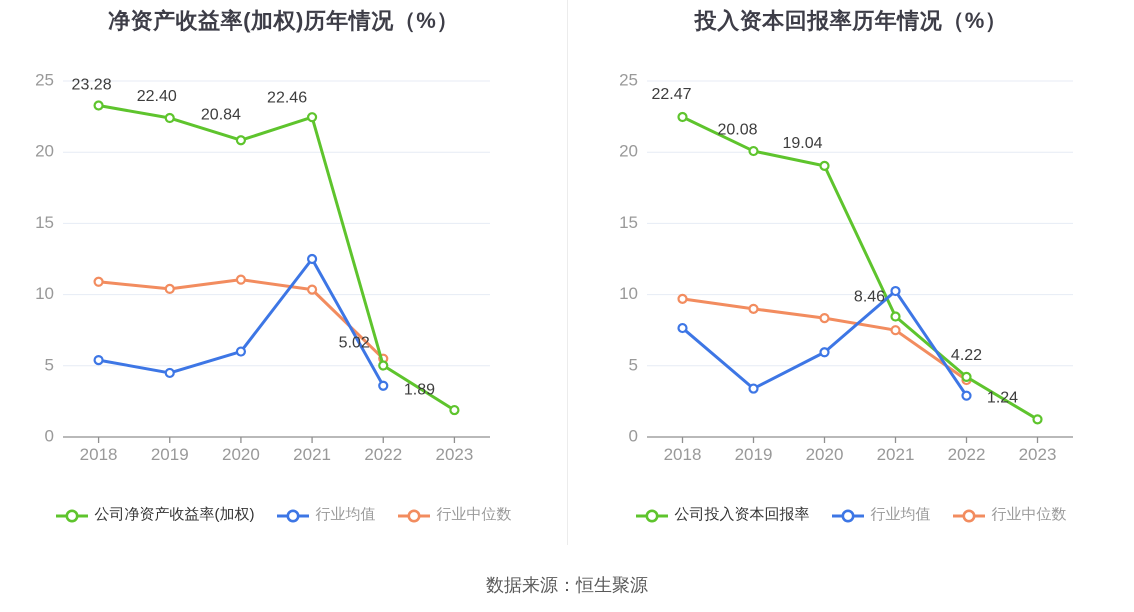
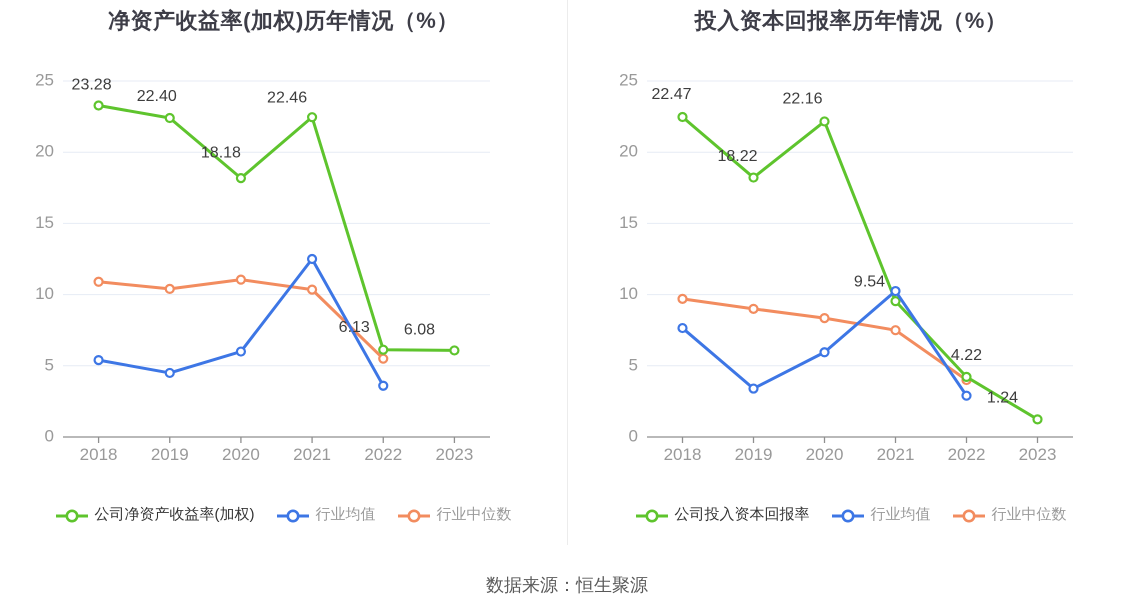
净资产收益率(加权)历年情况（%）/公司净资产收益率(加权)/2020: 20.84 -> 18.18
净资产收益率(加权)历年情况（%）/公司净资产收益率(加权)/2022: 5.02 -> 6.13
净资产收益率(加权)历年情况（%）/公司净资产收益率(加权)/2023: 1.89 -> 6.08
投入资本回报率历年情况（%）/公司投入资本回报率/2019: 20.08 -> 18.22
投入资本回报率历年情况（%）/公司投入资本回报率/2020: 19.04 -> 22.16
投入资本回报率历年情况（%）/公司投入资本回报率/2021: 8.46 -> 9.54
